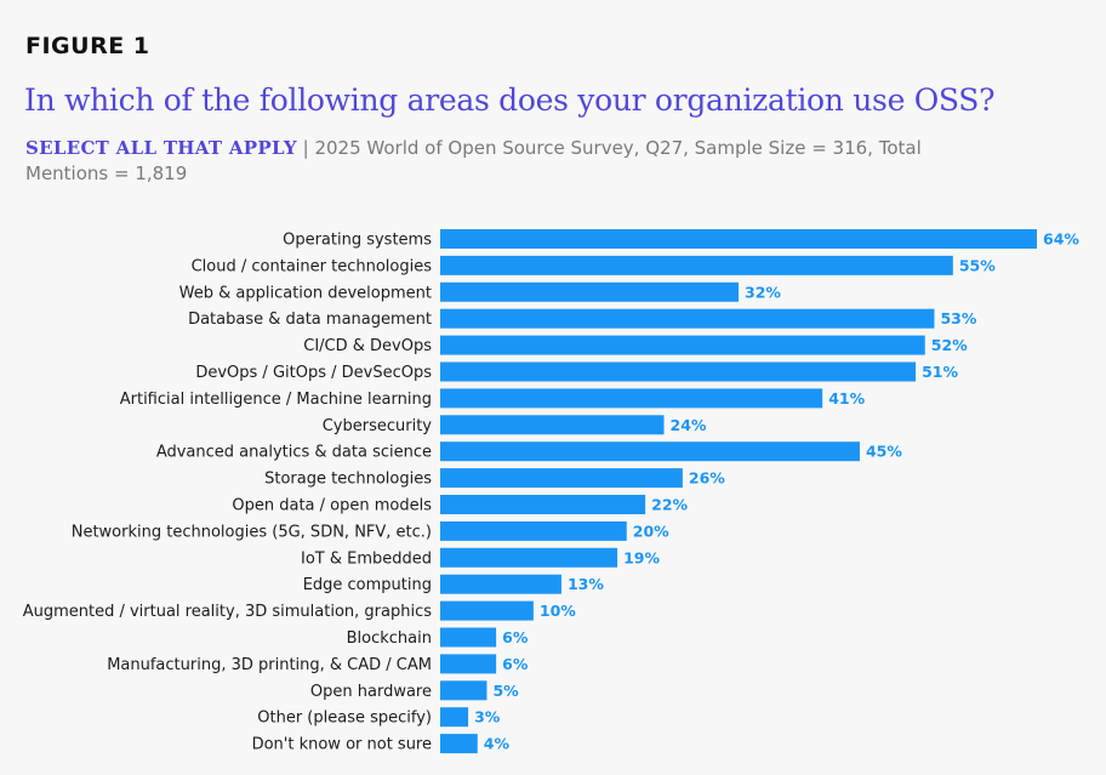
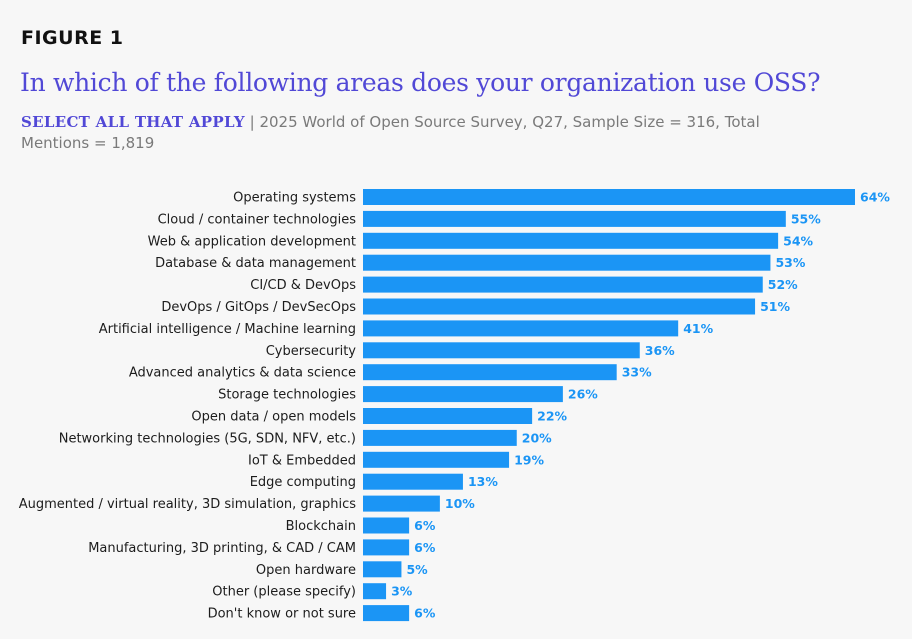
Web & application development: 32% -> 54%
Cybersecurity: 24% -> 36%
Advanced analytics & data science: 45% -> 33%
Don't know or not sure: 4% -> 6%
